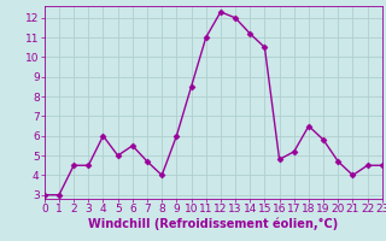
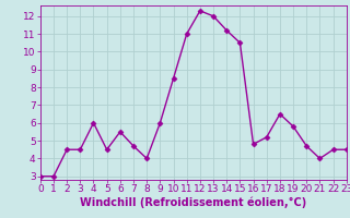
5: 5.0 -> 4.5
